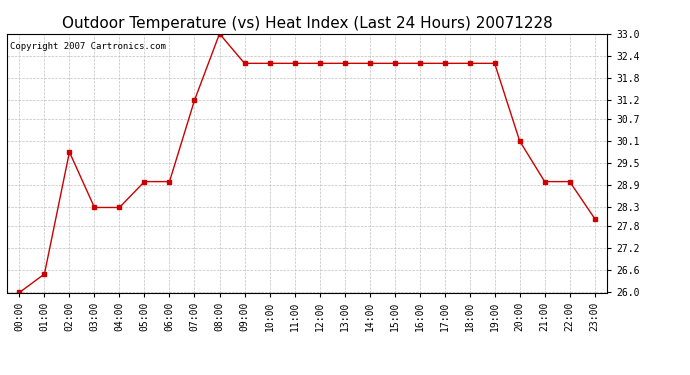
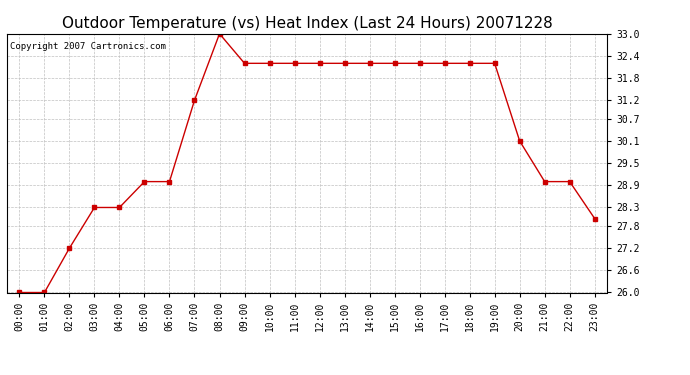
01:00: 26.5 -> 26.0
02:00: 29.8 -> 27.2
